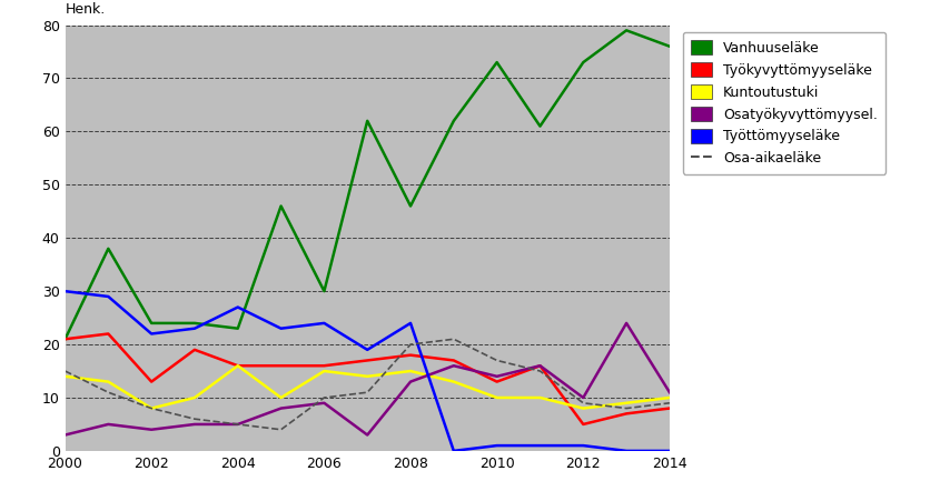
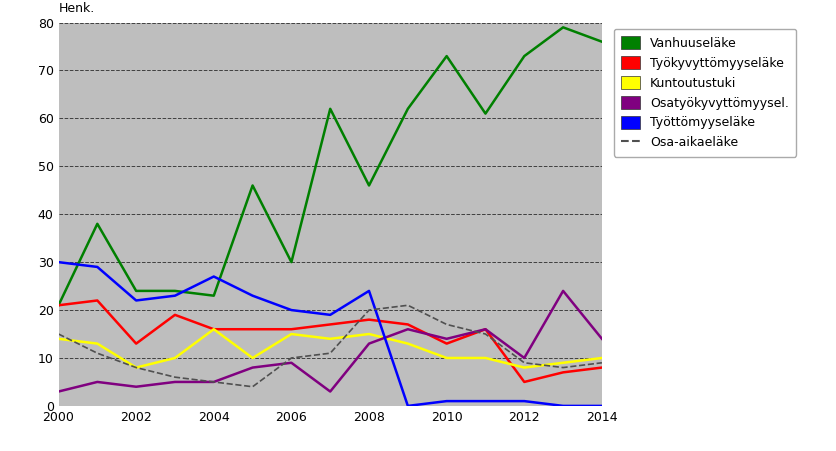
Työttömyyseläke/2006: 24 -> 20
Osatyökyvyttömyysel./2014: 11 -> 14
